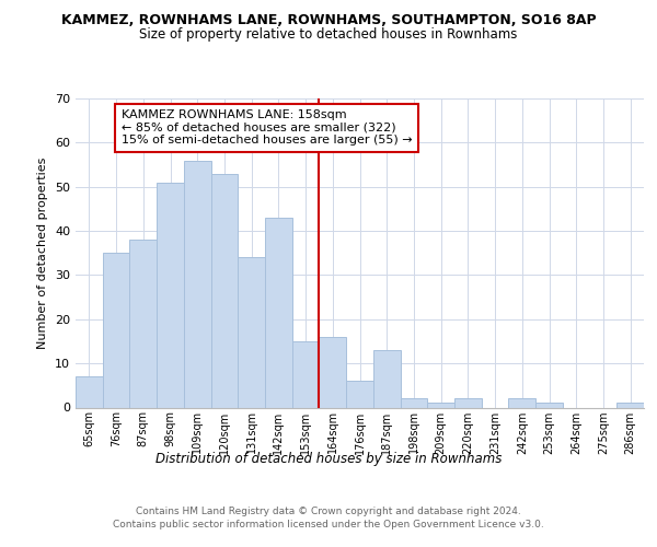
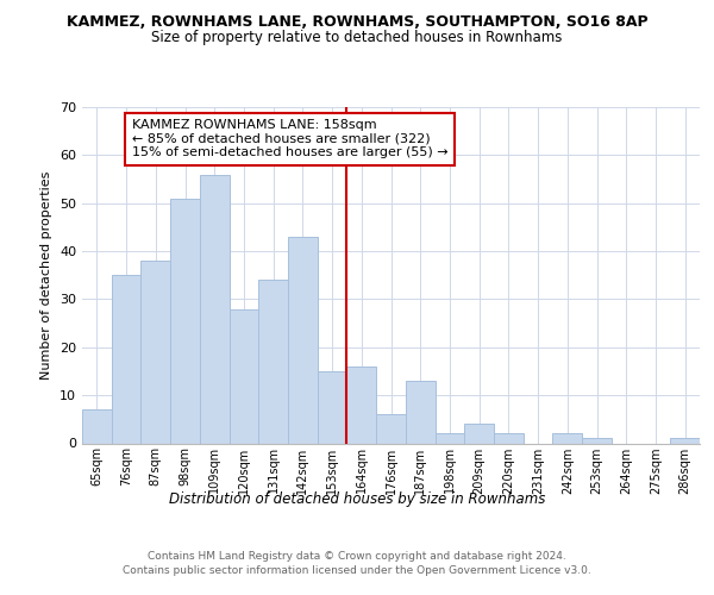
120sqm: 53 -> 28
209sqm: 1 -> 4
